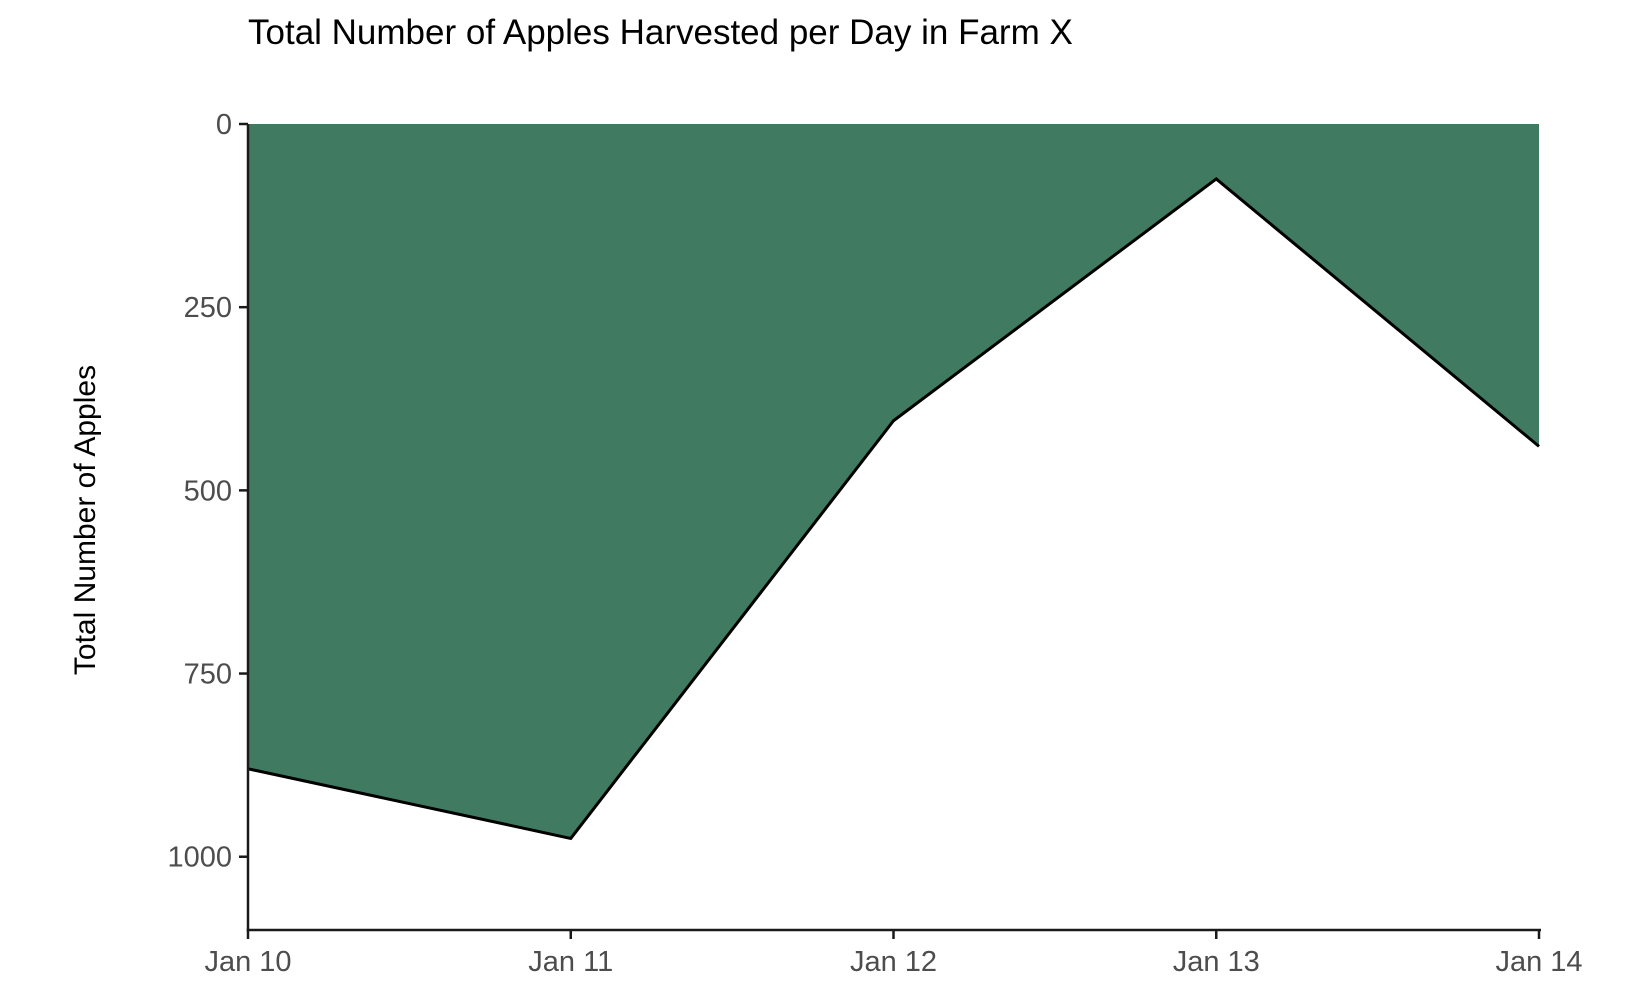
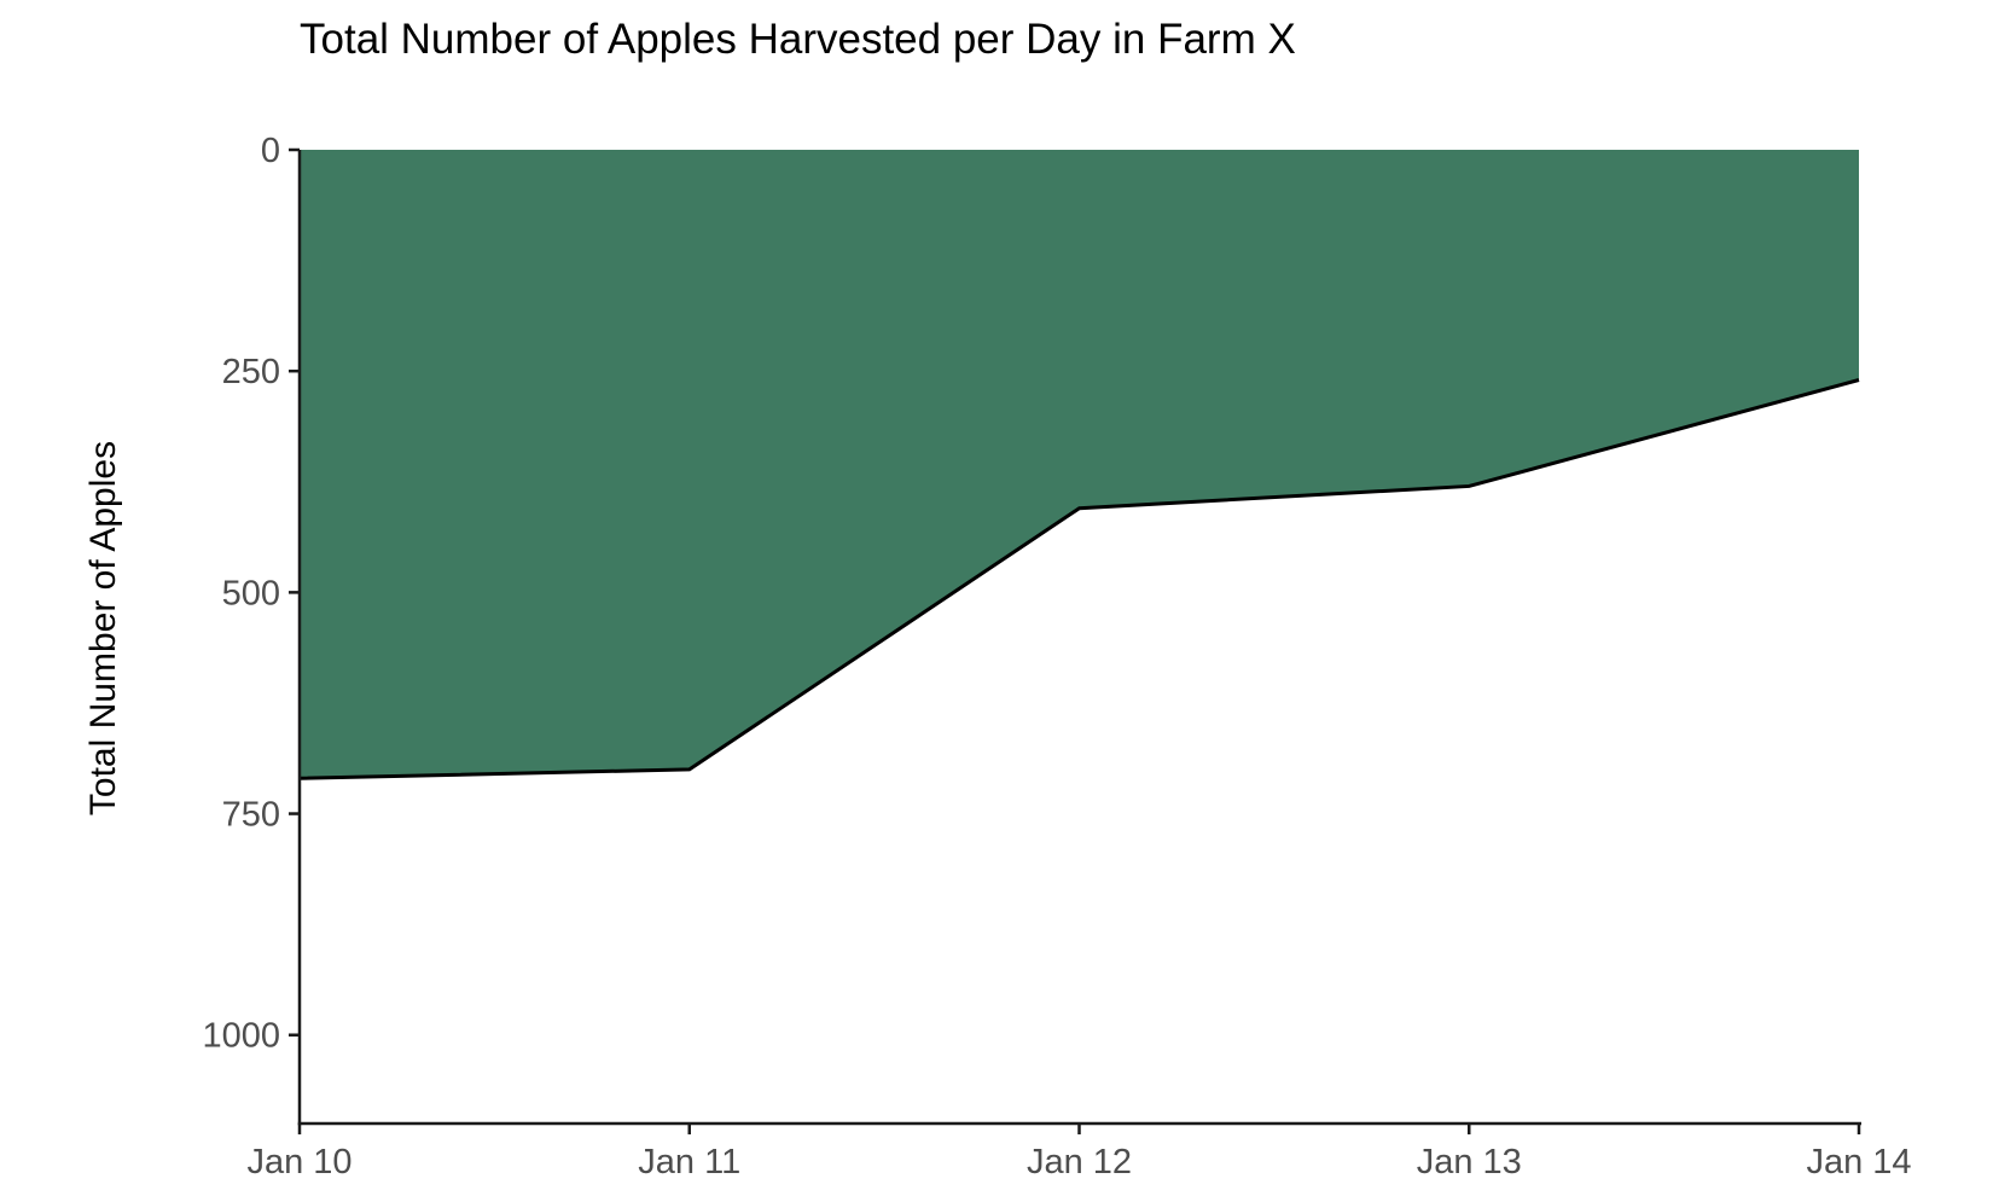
Jan 10: 880 -> 710
Jan 11: 980 -> 700
Jan 13: 80 -> 380
Jan 14: 440 -> 260
